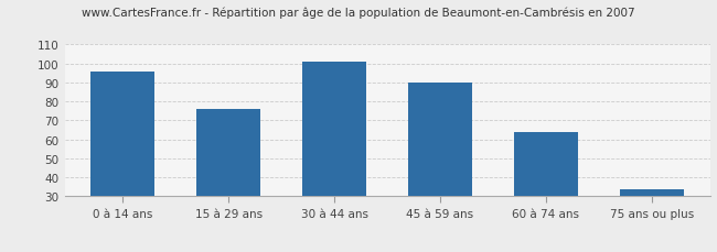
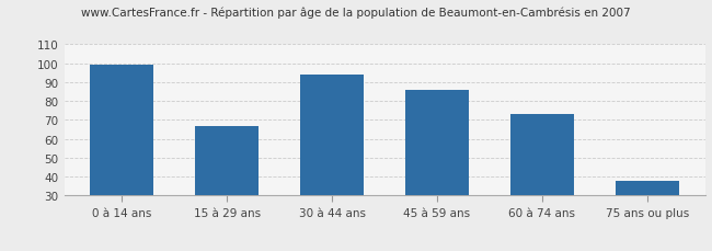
0 à 14 ans: 96 -> 99
15 à 29 ans: 76 -> 67
30 à 44 ans: 101 -> 94
45 à 59 ans: 90 -> 86
60 à 74 ans: 64 -> 73
75 ans ou plus: 34 -> 38
